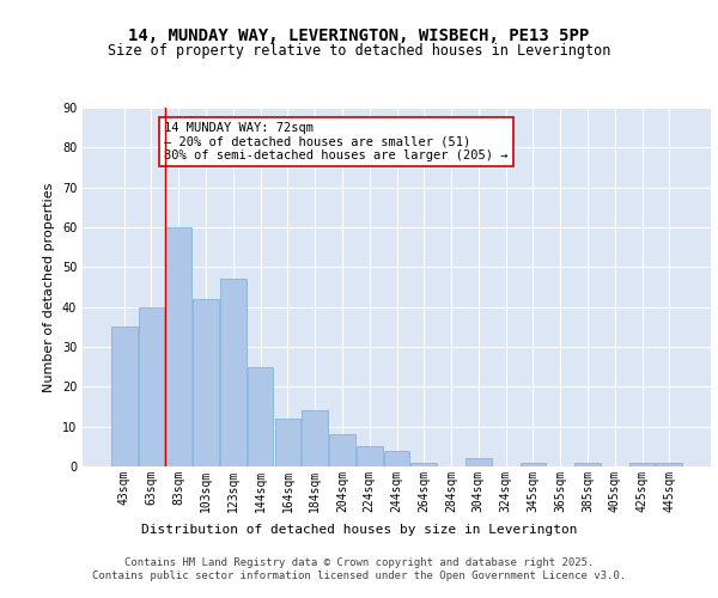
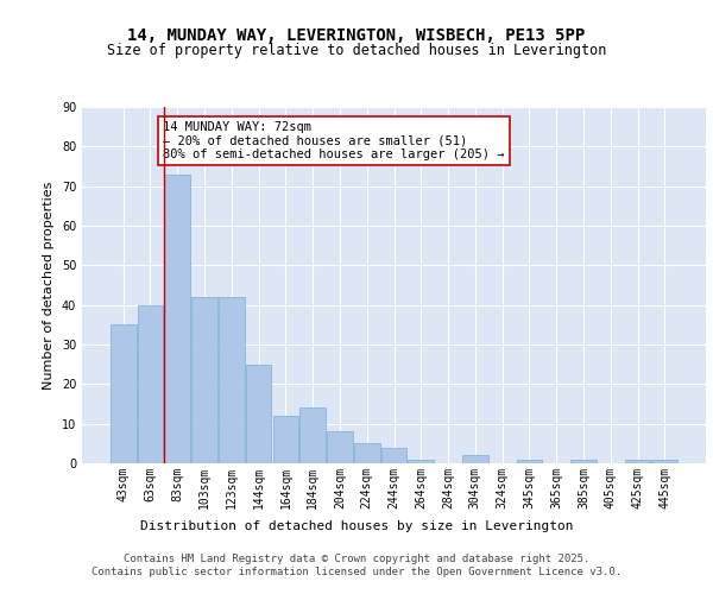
83sqm: 60 -> 73
123sqm: 47 -> 42
